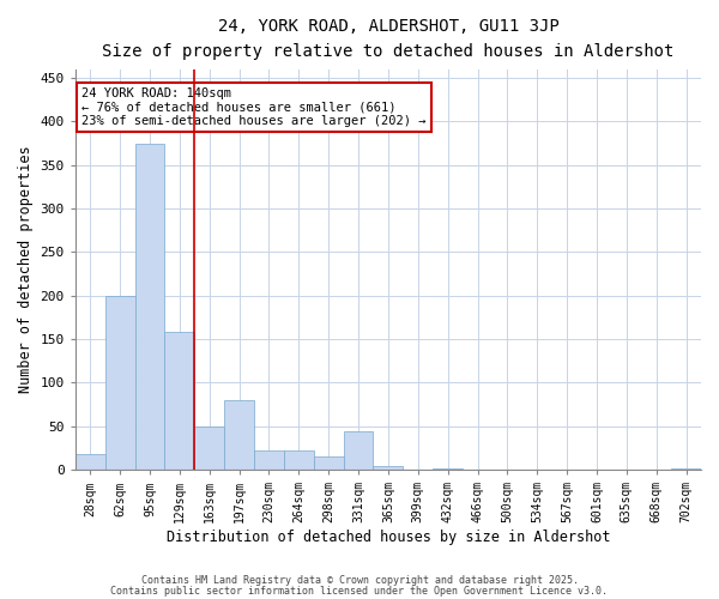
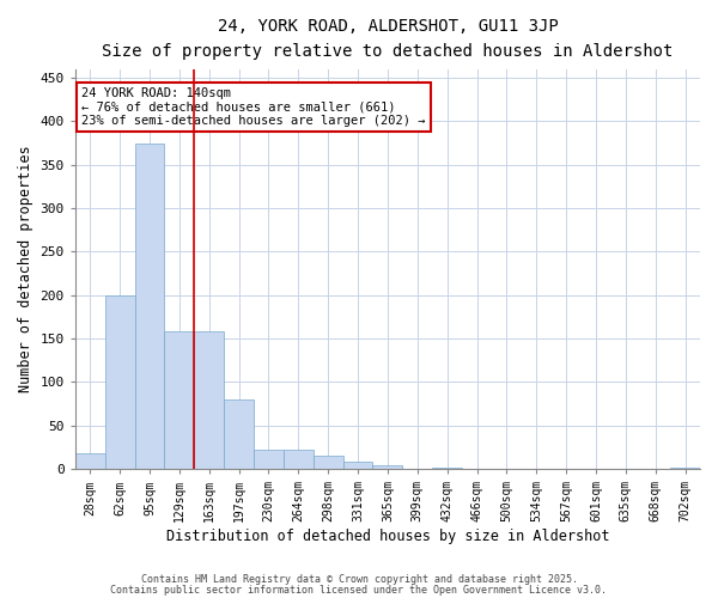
163sqm: 50 -> 158
331sqm: 44 -> 8
